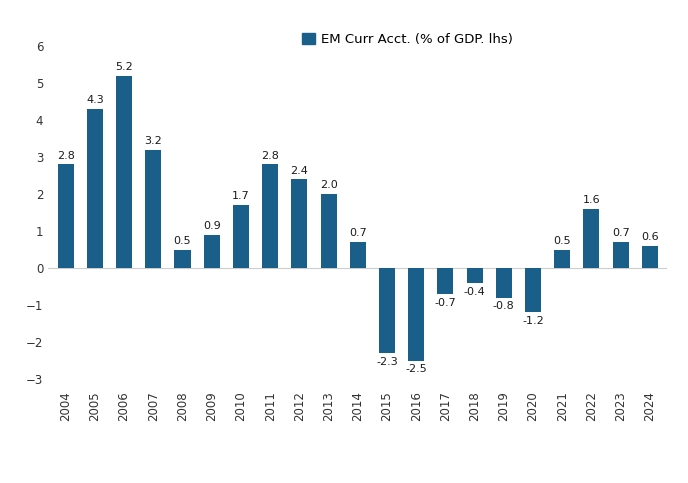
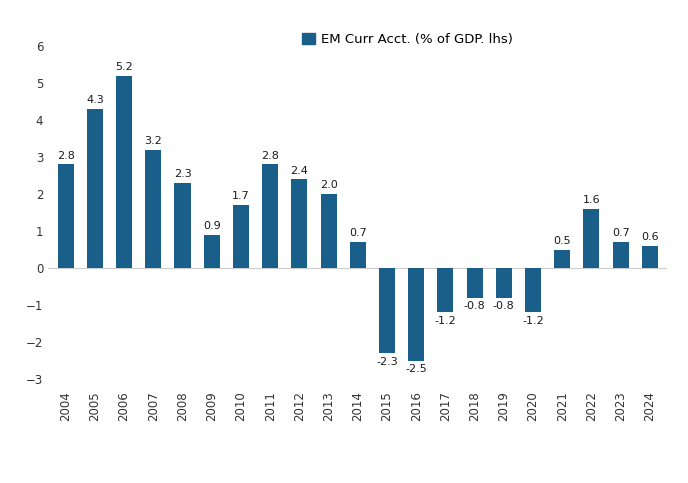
2008: 0.5 -> 2.3
2017: -0.7 -> -1.2
2018: -0.4 -> -0.8
